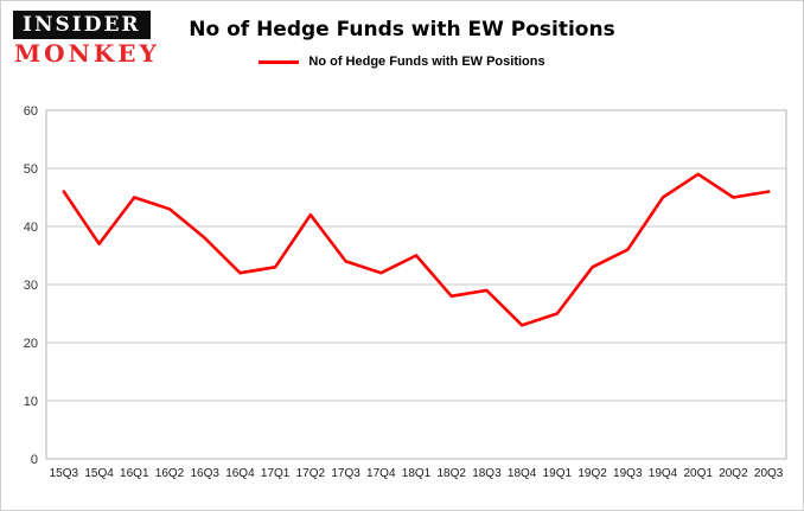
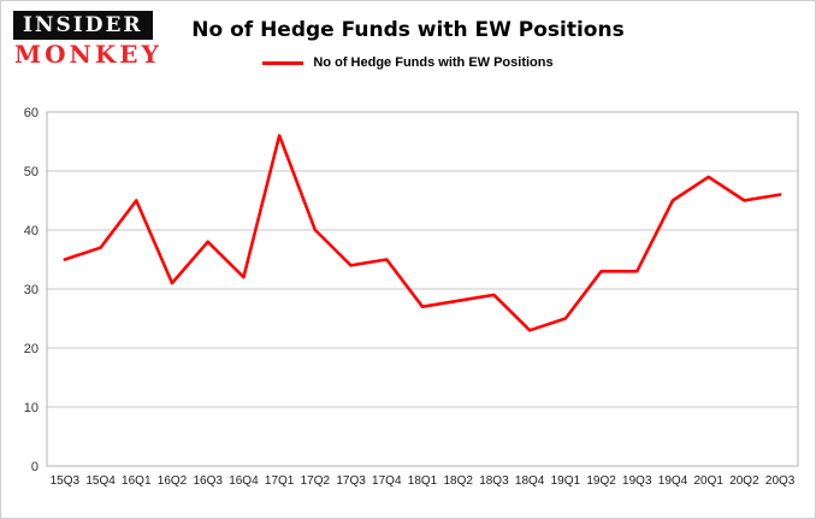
15Q3: 46 -> 35
16Q2: 43 -> 31
17Q1: 33 -> 56
17Q2: 42 -> 40
17Q4: 32 -> 35
18Q1: 35 -> 27
19Q3: 36 -> 33
